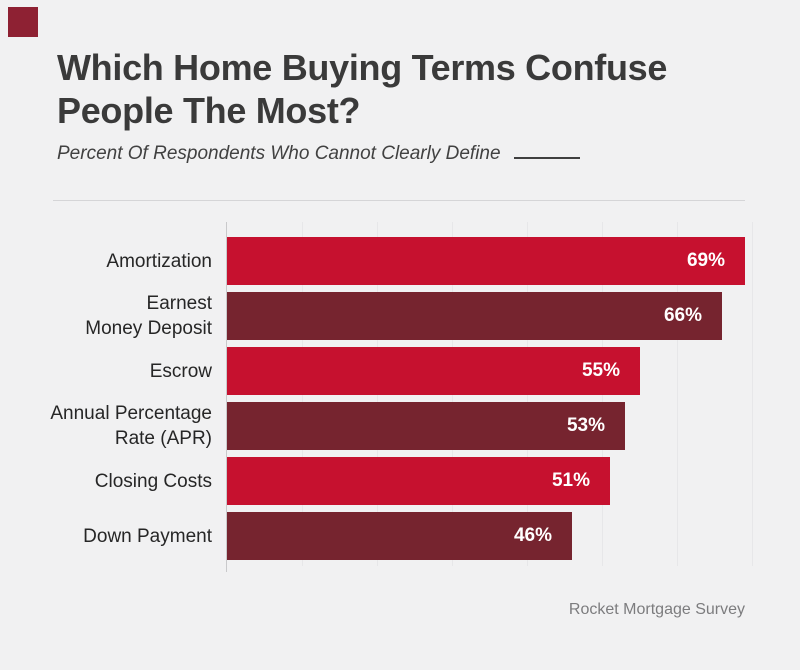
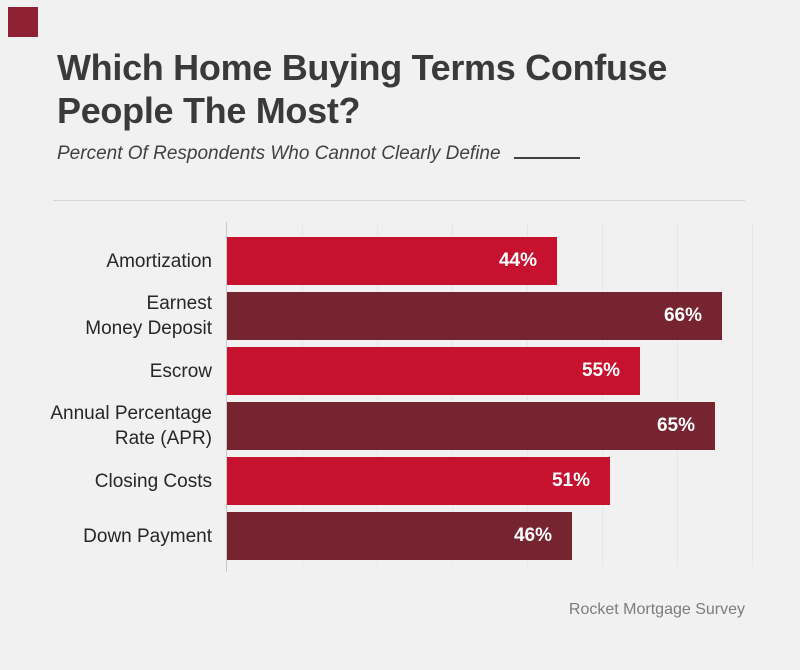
Amortization: 69% -> 44%
Annual Percentage Rate (APR): 53% -> 65%
